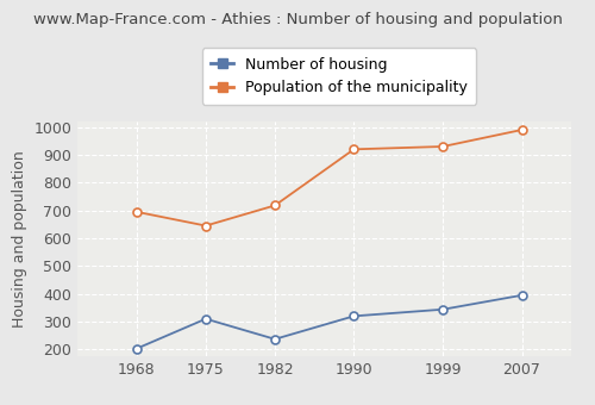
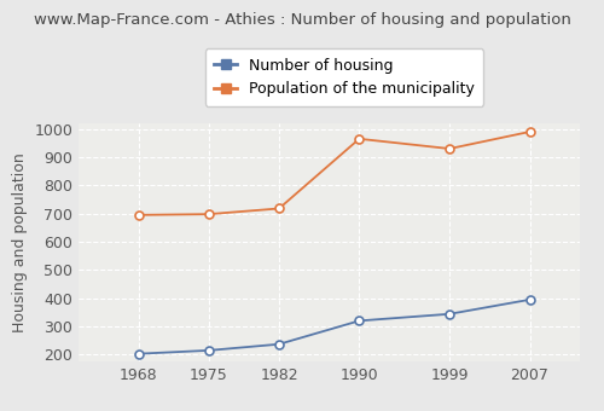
Number of housing/1975: 310 -> 215
Population of the municipality/1975: 645 -> 698
Population of the municipality/1990: 920 -> 965
